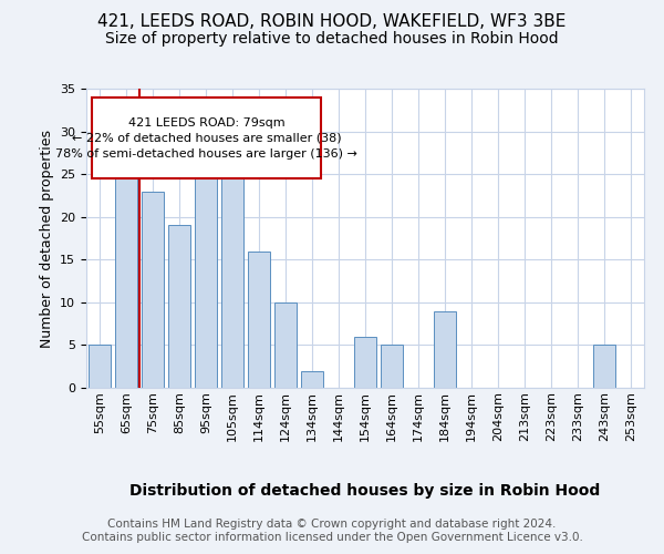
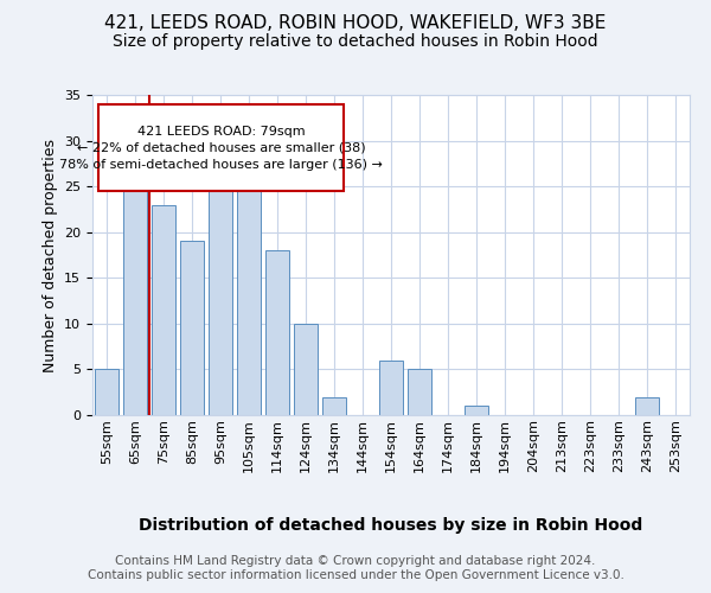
114sqm: 16 -> 18
184sqm: 9 -> 1
243sqm: 5 -> 2
